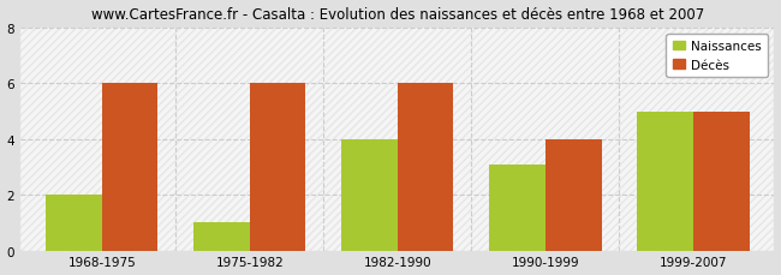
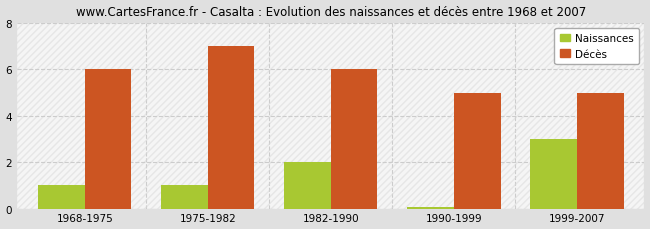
Naissances/1968-1975: 2.00 -> 1.00
Décès/1975-1982: 6 -> 7
Naissances/1982-1990: 4.00 -> 2.00
Naissances/1990-1999: 3.10 -> 0.08
Décès/1990-1999: 4 -> 5
Naissances/1999-2007: 5.00 -> 3.00
